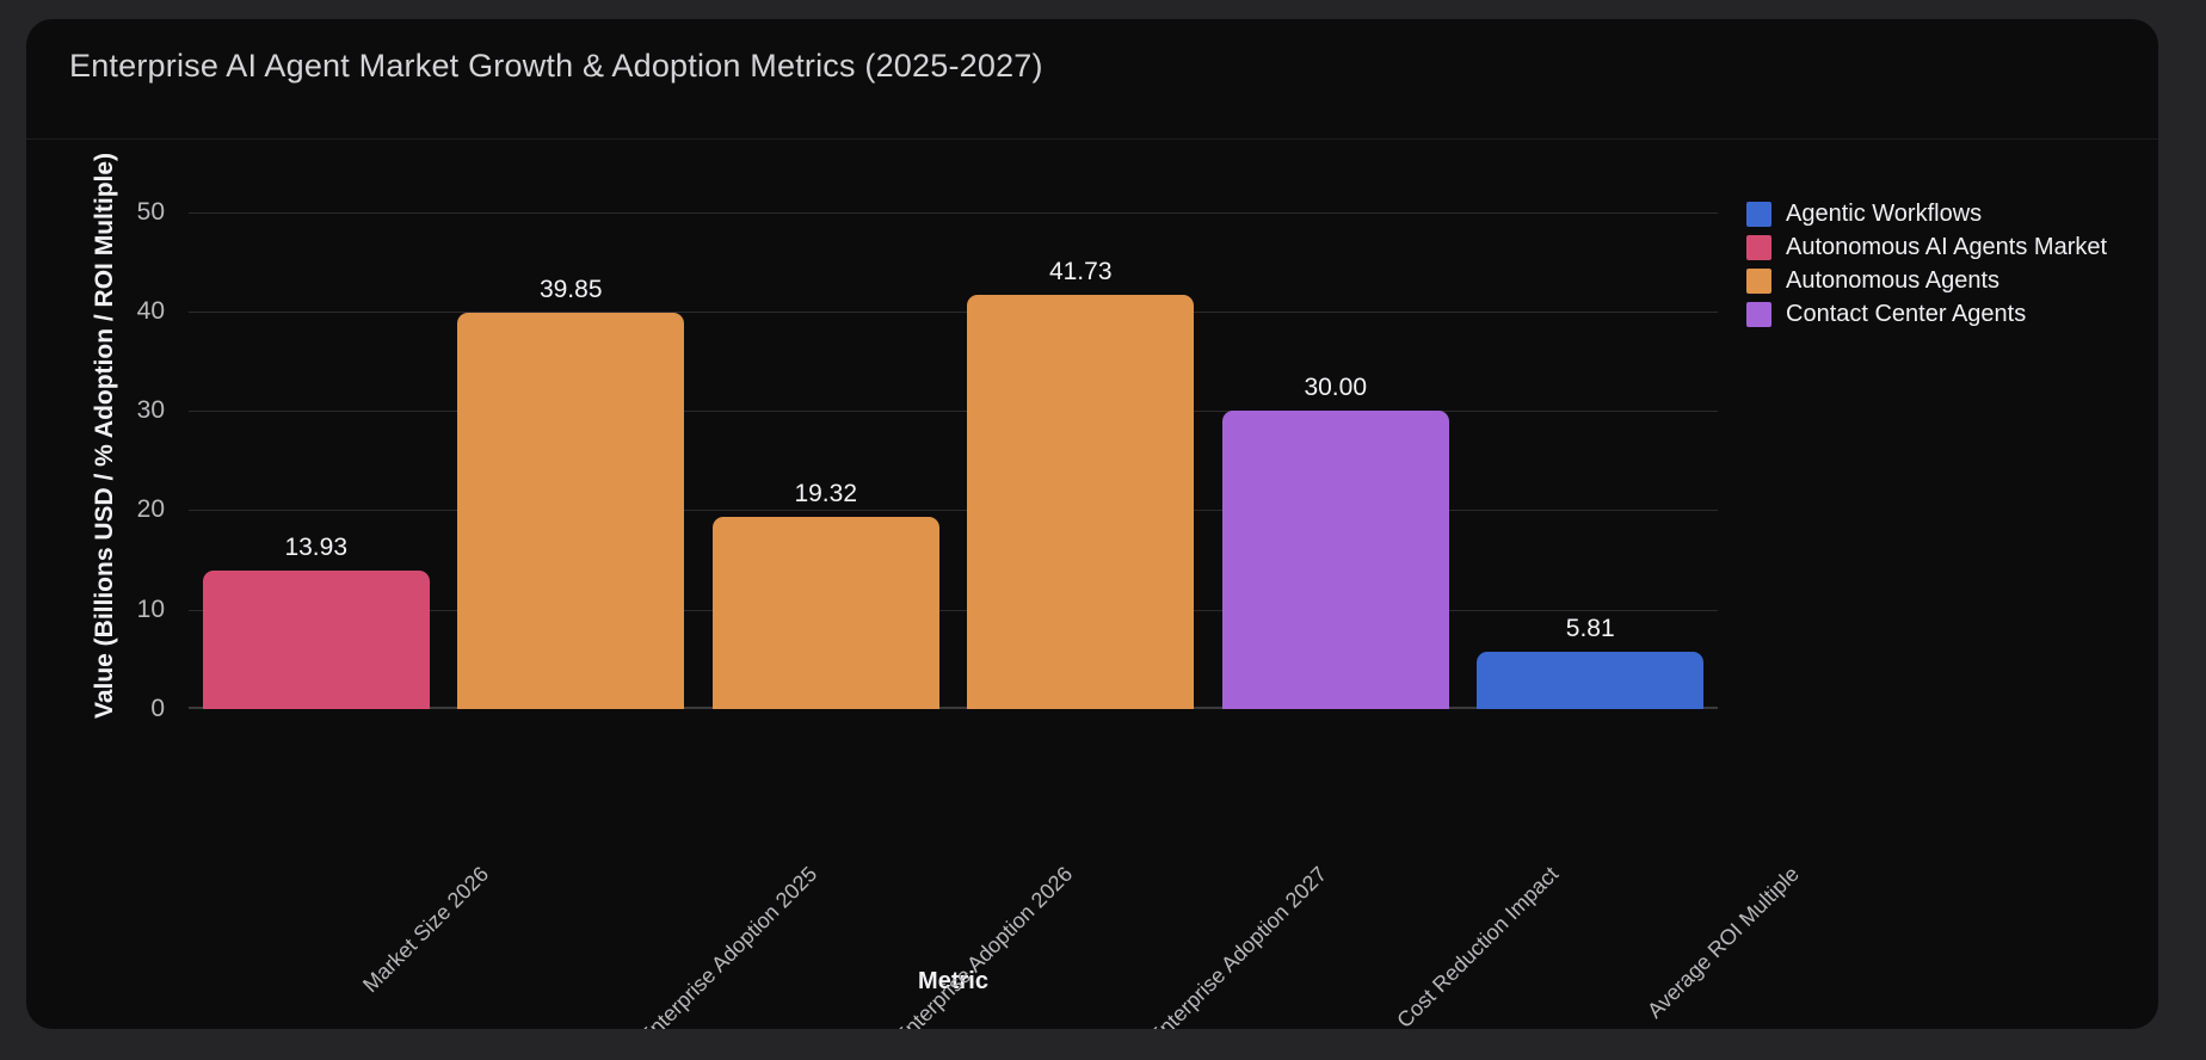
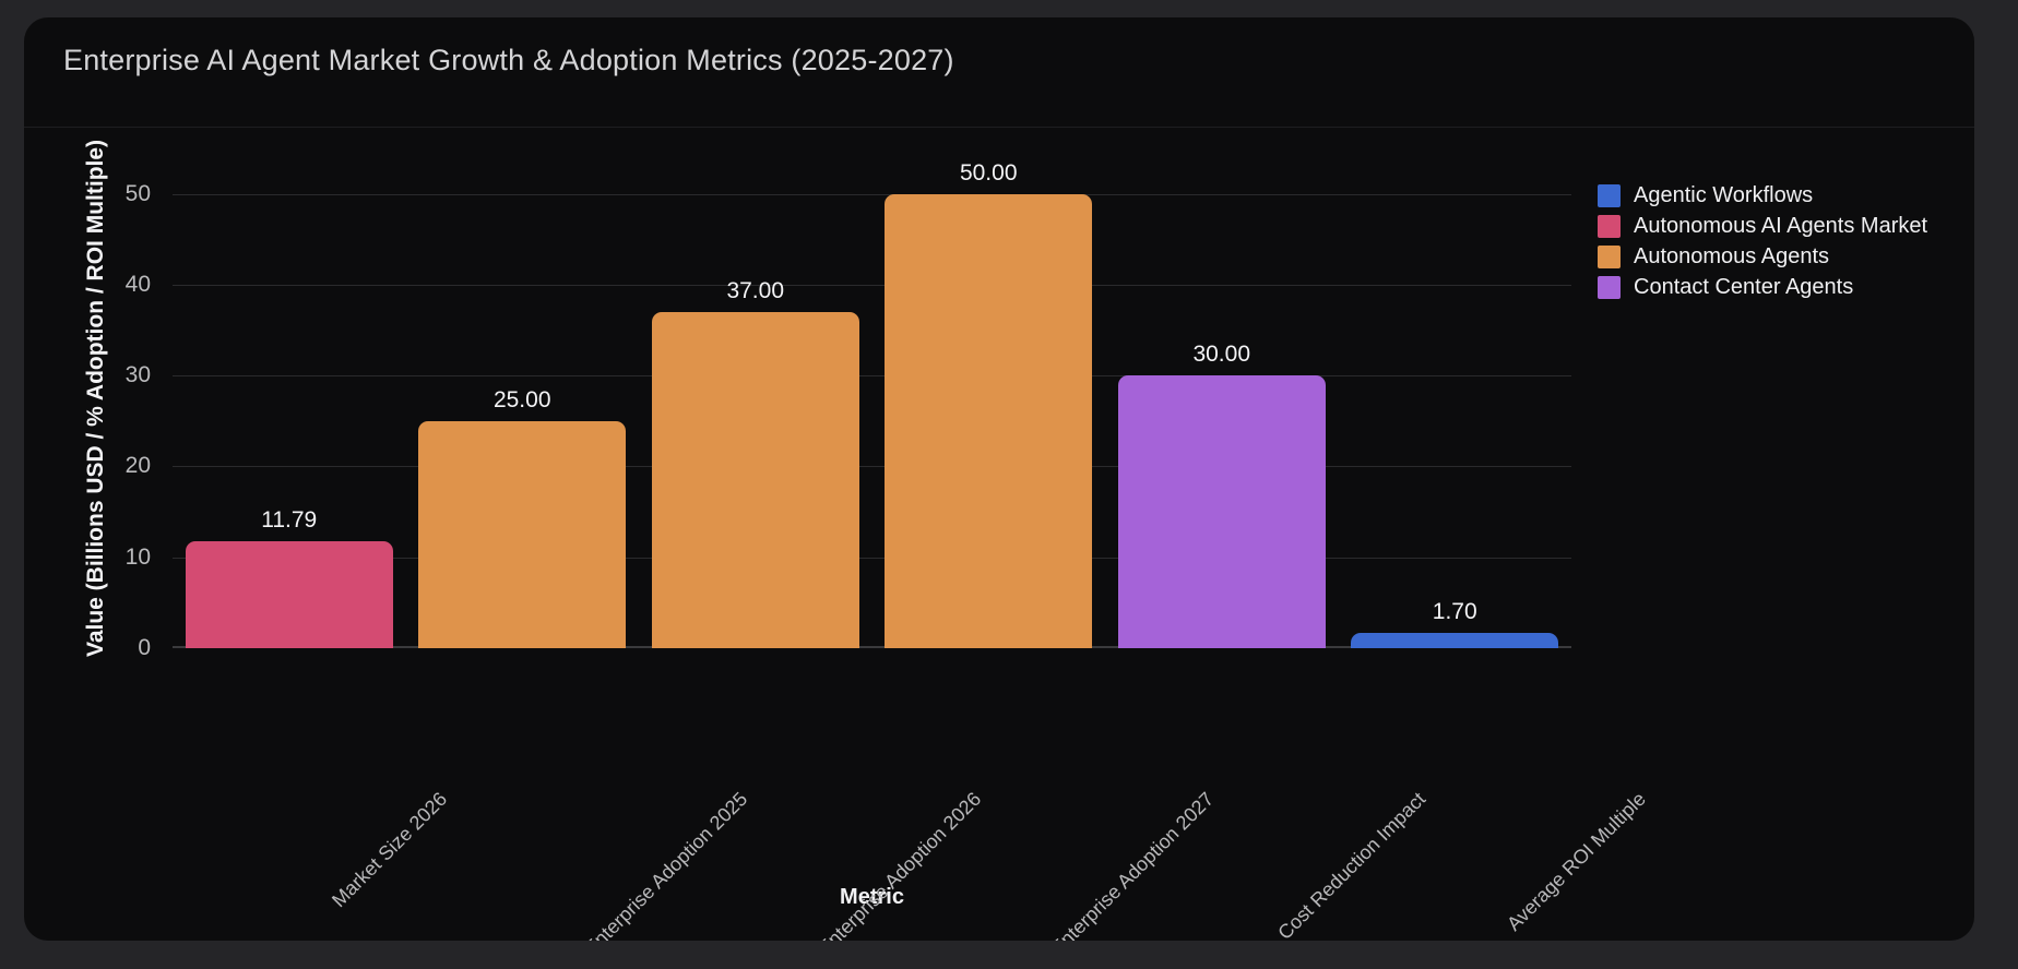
Market Size 2026: 13.93 -> 11.79
Enterprise Adoption 2025: 39.85 -> 25.00
Enterprise Adoption 2026: 19.32 -> 37.00
Enterprise Adoption 2027: 41.73 -> 50.00
Average ROI Multiple: 5.81 -> 1.70
